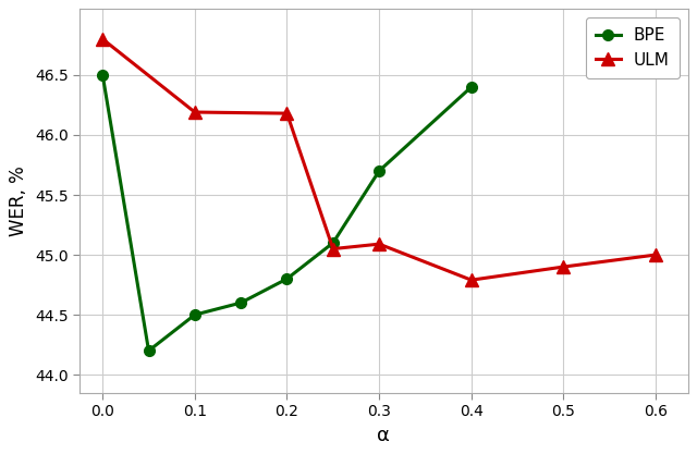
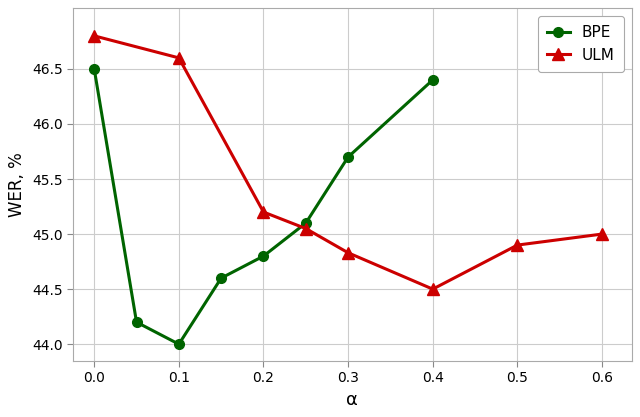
BPE/0.1: 44.5 -> 44.0
ULM/0.1: 46.19 -> 46.60
ULM/0.2: 46.18 -> 45.20
ULM/0.3: 45.09 -> 44.83
ULM/0.4: 44.79 -> 44.50
